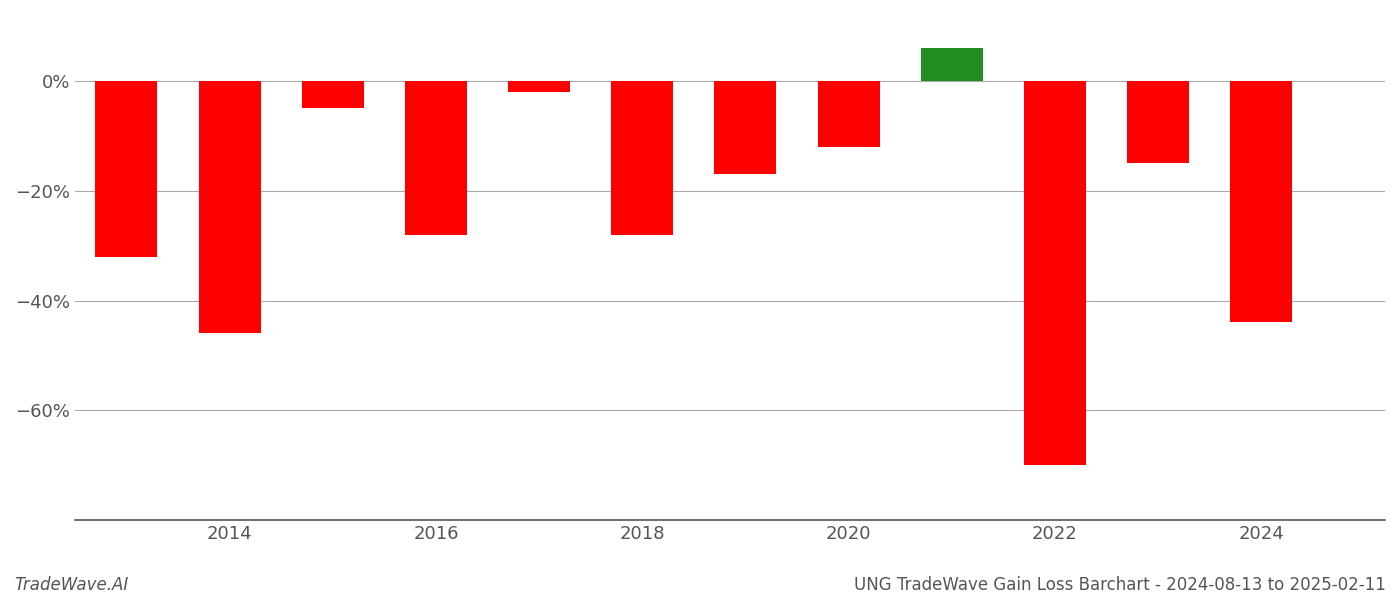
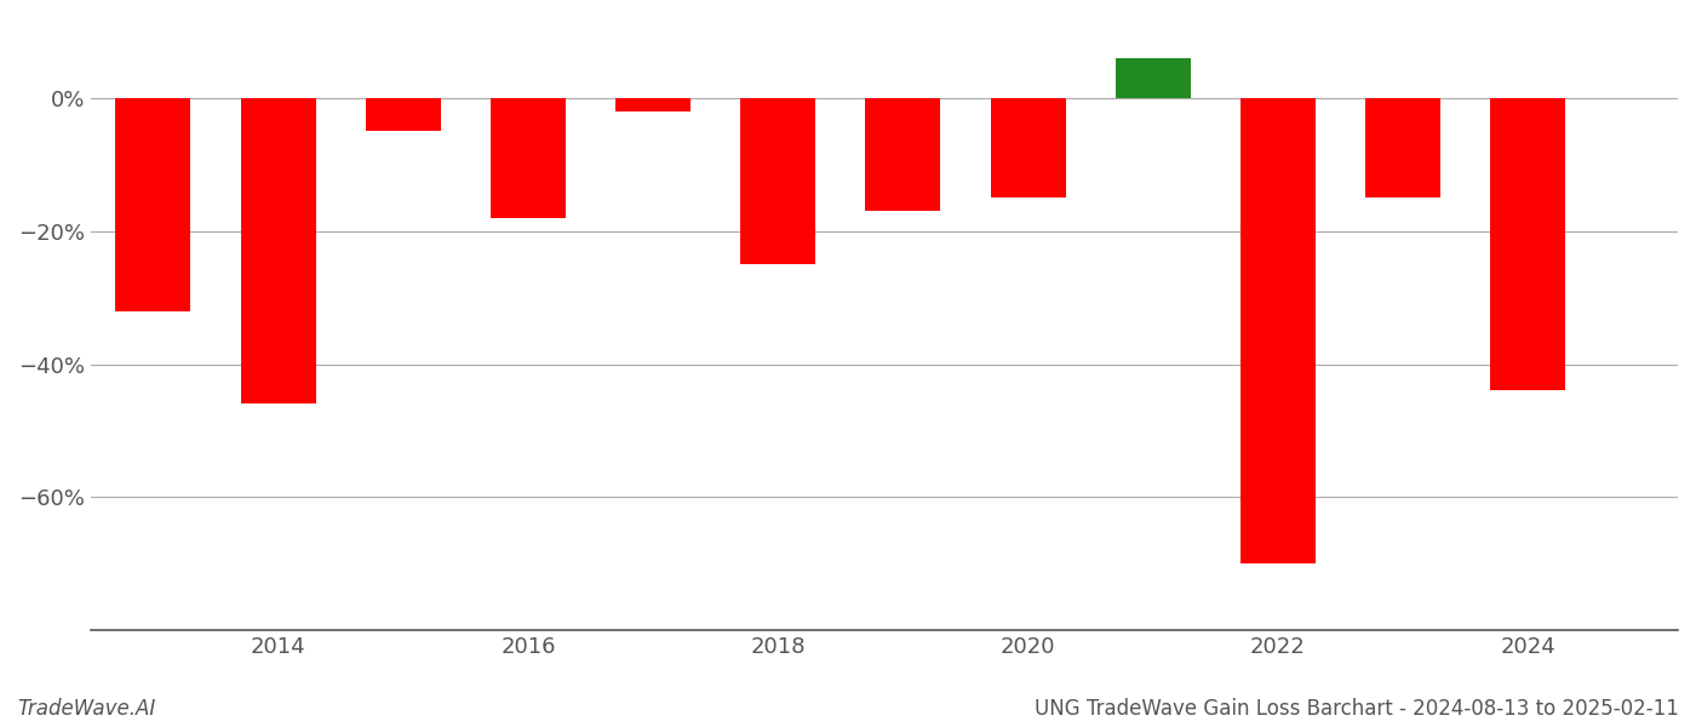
2016: -28% -> -18%
2018: -28% -> -25%
2020: -12% -> -15%
